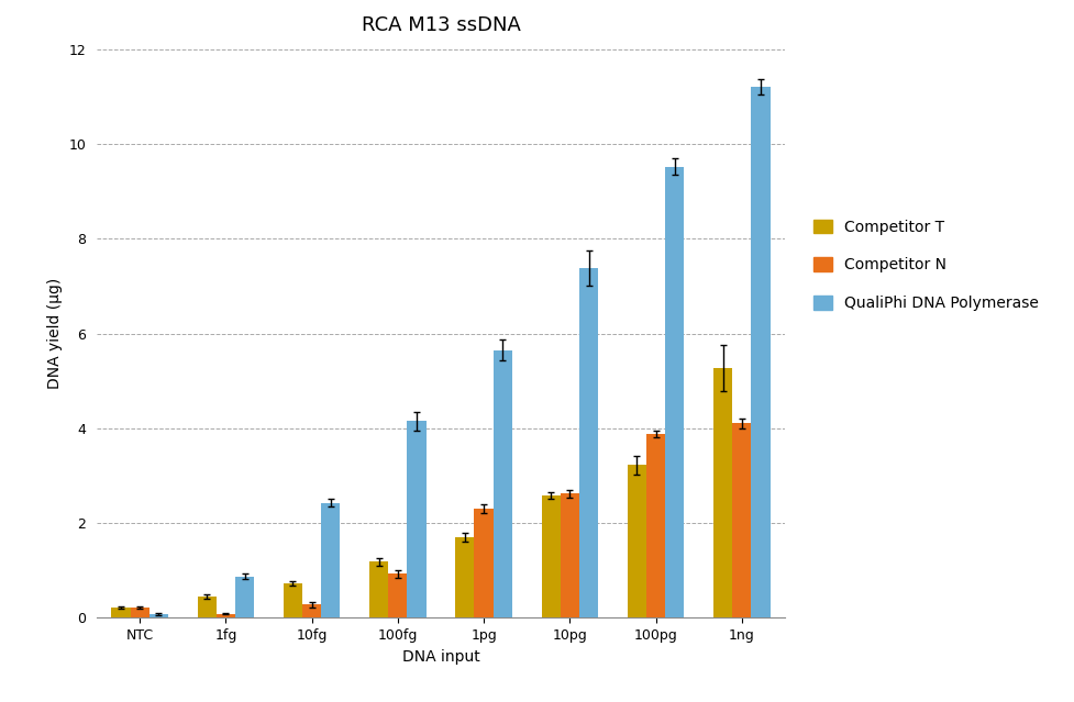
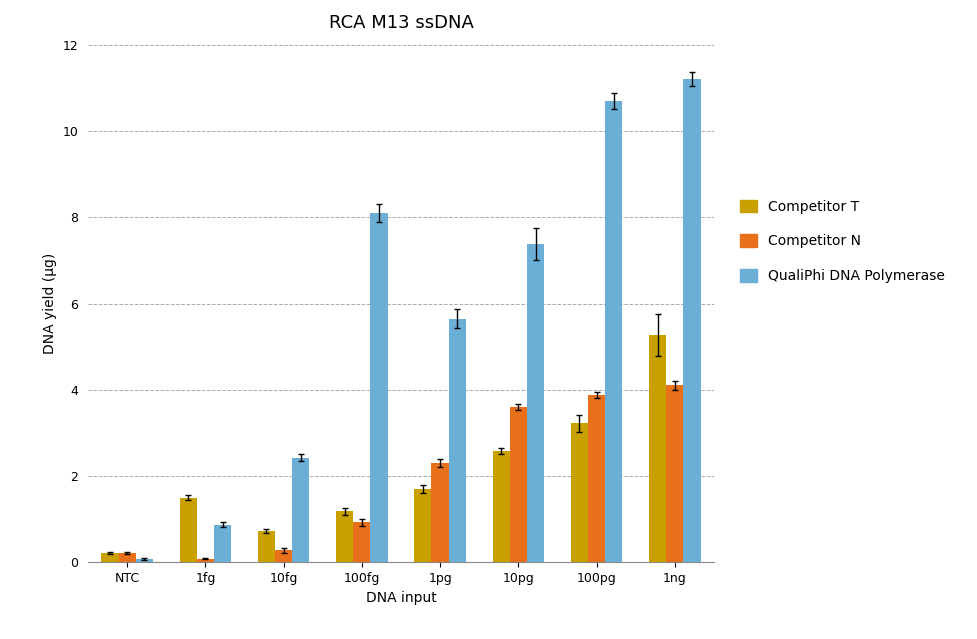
Competitor T/1fg: 0.45 -> 1.50
QualiPhi DNA Polymerase/100fg: 4.15 -> 8.10
Competitor N/10pg: 2.62 -> 3.60
QualiPhi DNA Polymerase/100pg: 9.52 -> 10.70
